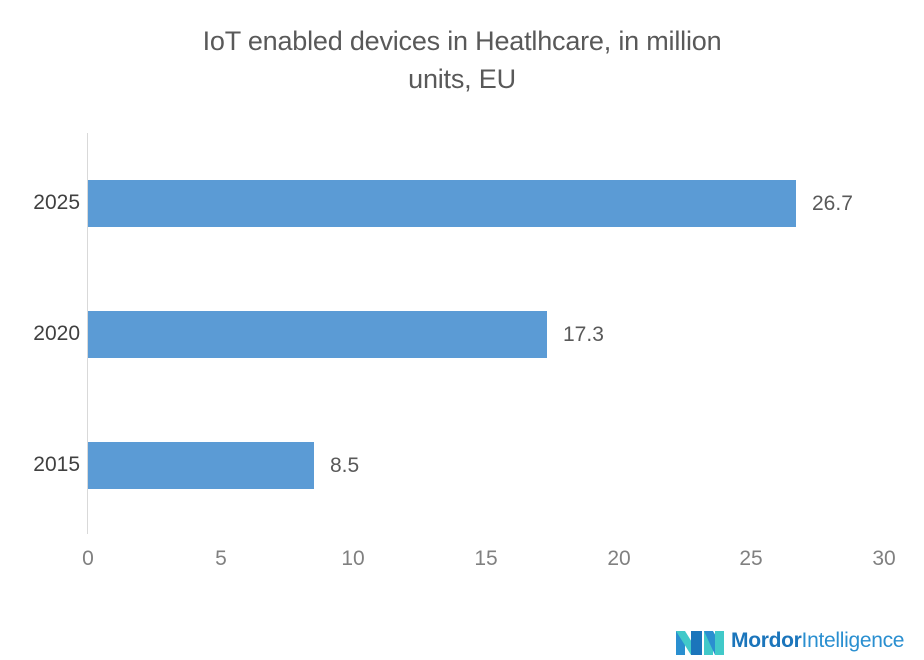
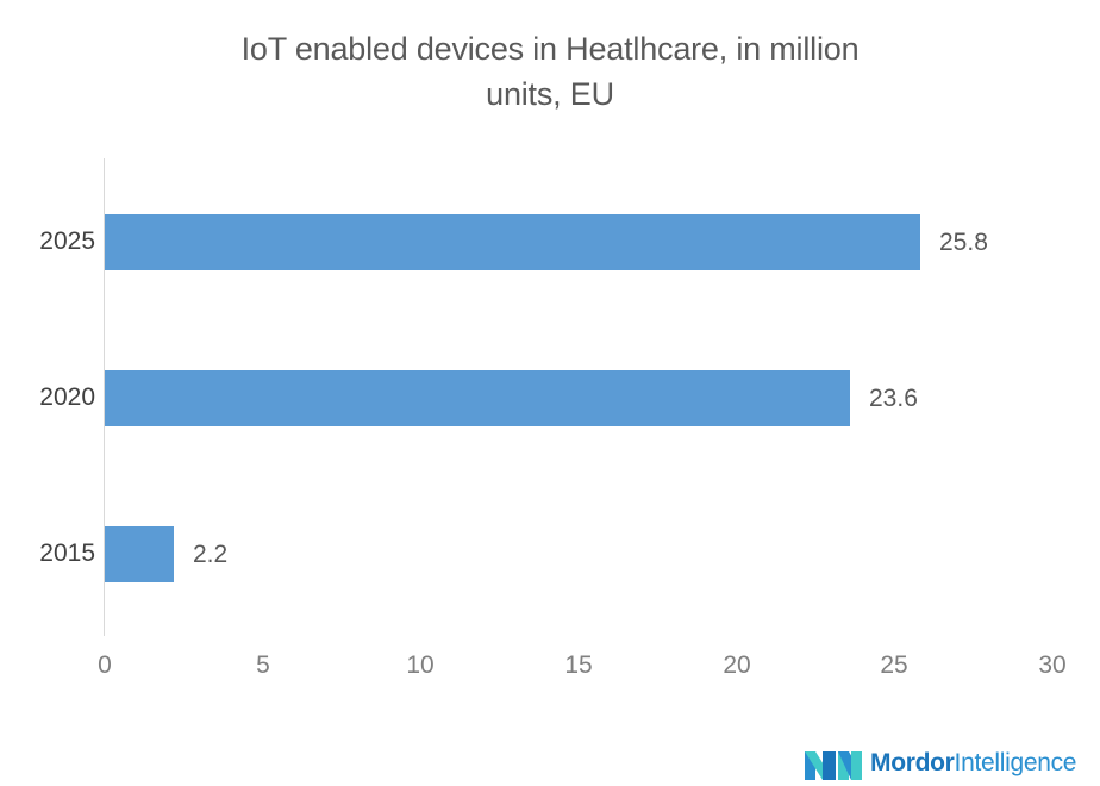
2025: 26.7 -> 25.8
2020: 17.3 -> 23.6
2015: 8.5 -> 2.2
